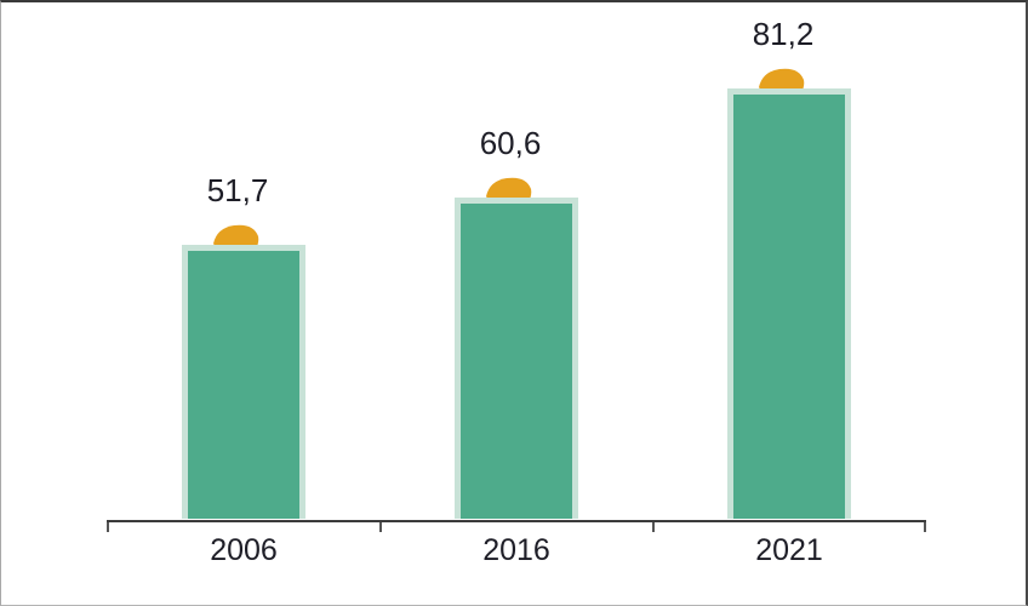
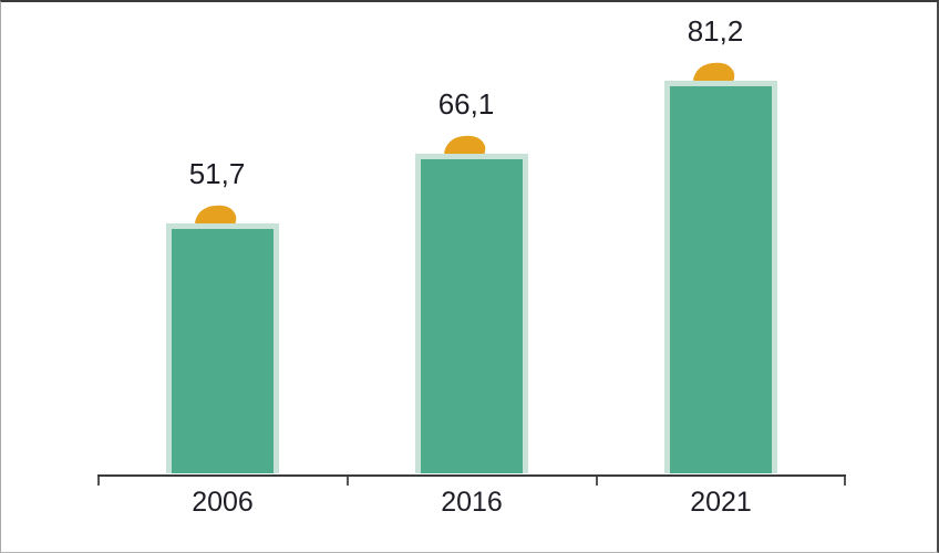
2016: 60,6 -> 66,1
